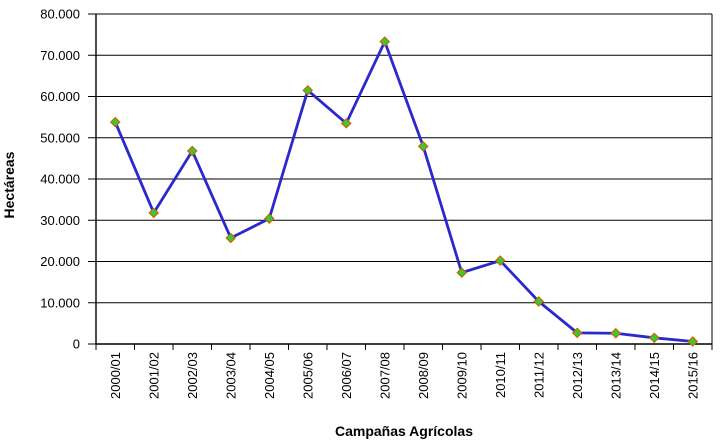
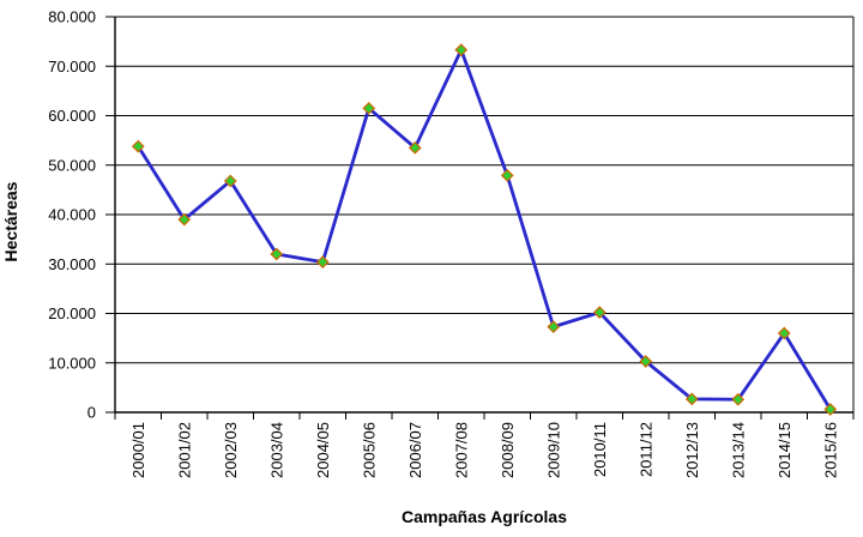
2001/02: 32000 -> 39000
2003/04: 26000 -> 32000
2014/15: 2000 -> 16000
